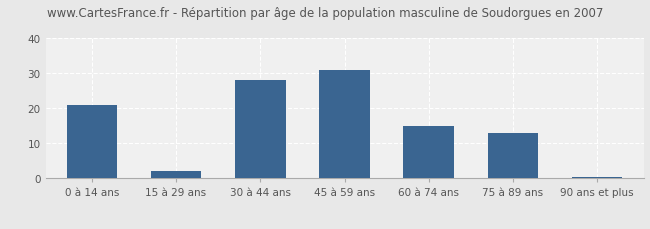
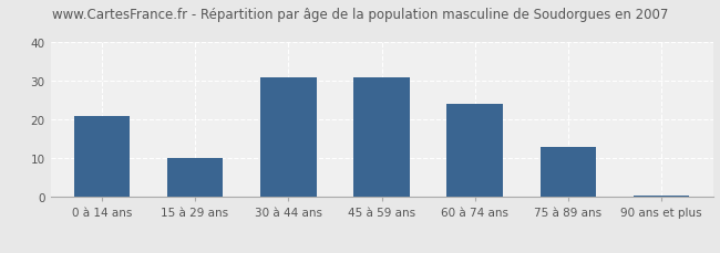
15 à 29 ans: 2.0 -> 10.0
30 à 44 ans: 28.0 -> 31.0
60 à 74 ans: 15.0 -> 24.0
